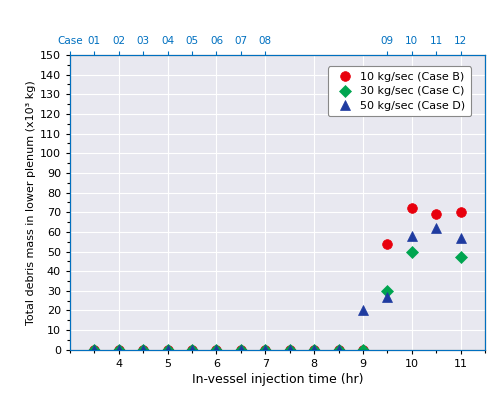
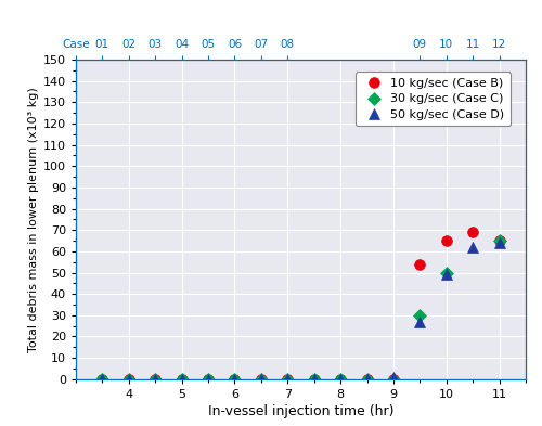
50 kg/sec (Case D)/9: 20 -> 1
10 kg/sec (Case B)/10: 72 -> 65
50 kg/sec (Case D)/10: 58 -> 49
10 kg/sec (Case B)/11: 70 -> 65
30 kg/sec (Case C)/11: 47 -> 65
50 kg/sec (Case D)/11: 57 -> 64
